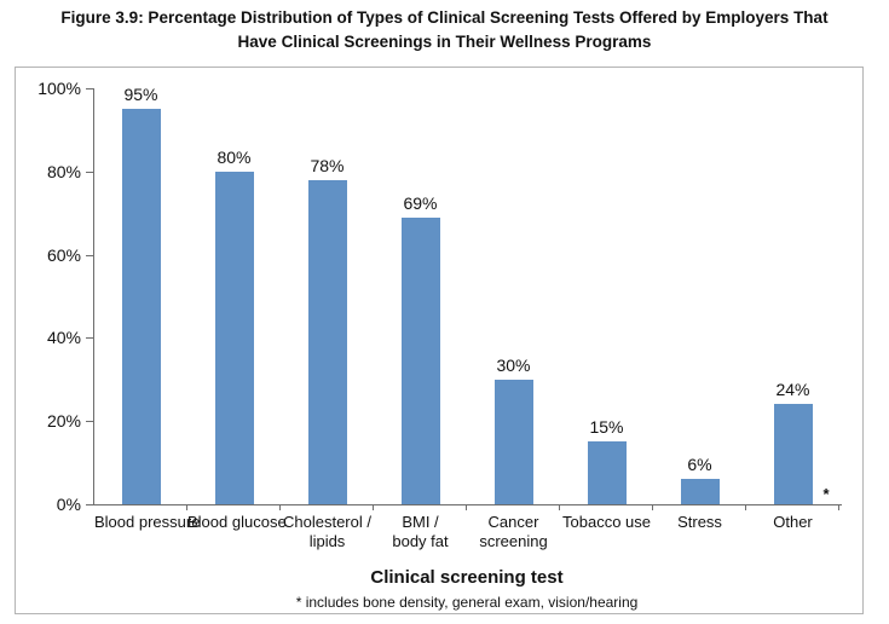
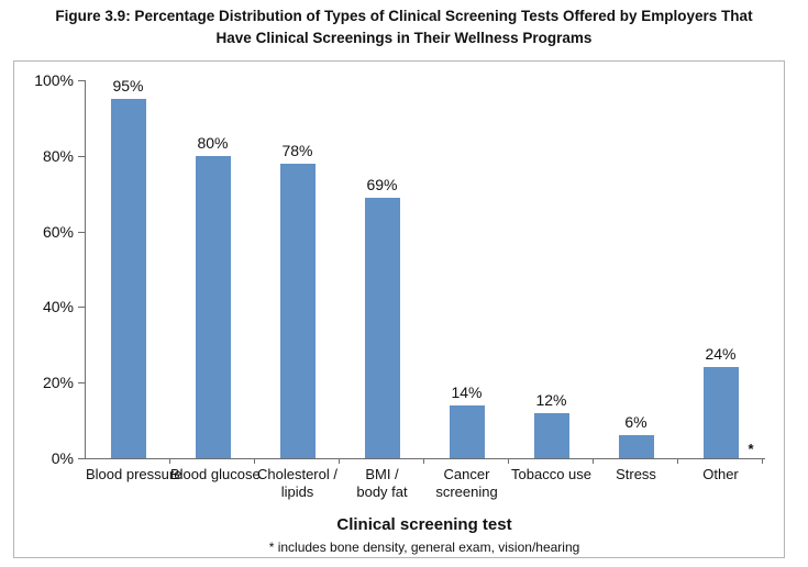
Cancer screening: 30% -> 14%
Tobacco use: 15% -> 12%
